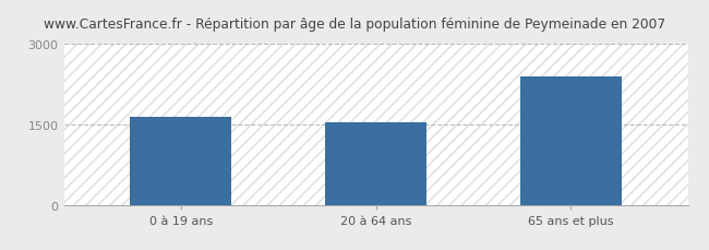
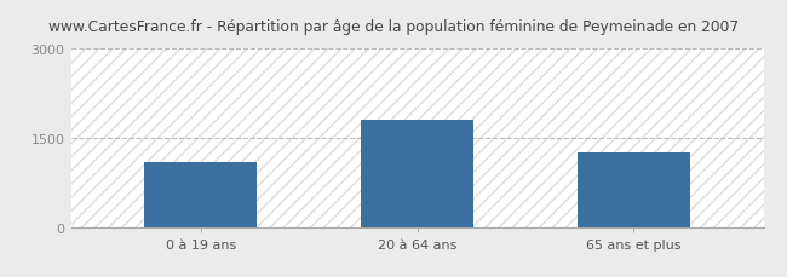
0 à 19 ans: 1650 -> 1090
20 à 64 ans: 1550 -> 1800
65 ans et plus: 2400 -> 1260
